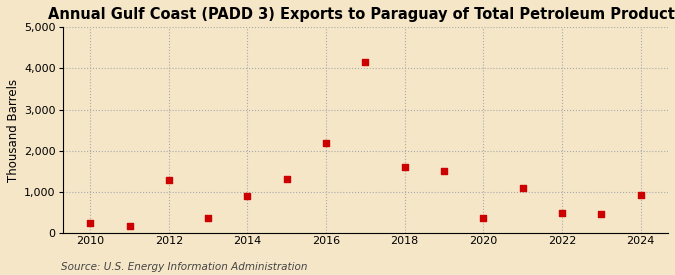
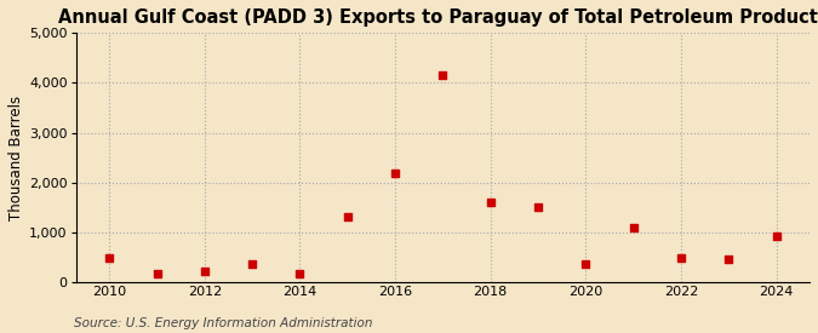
2010: 250 -> 500
2012: 1,300 -> 220
2014: 900 -> 180
